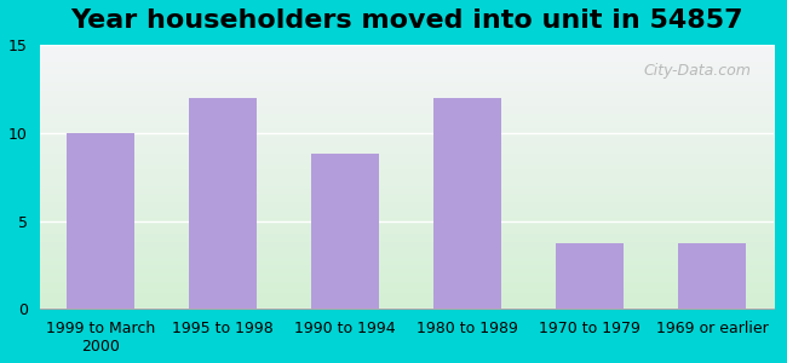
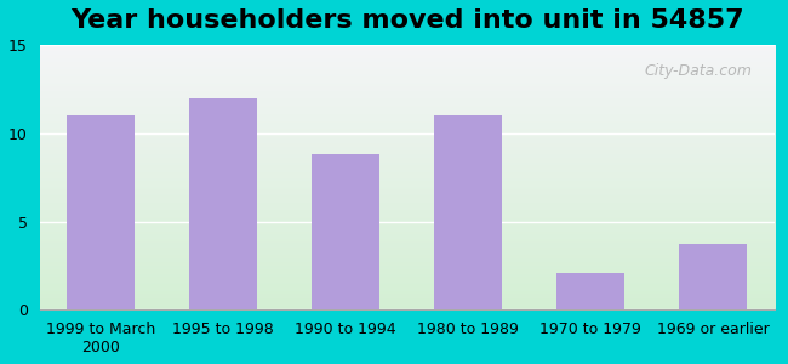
1999 to March 2000: 10.0 -> 11.0
1980 to 1989: 12.0 -> 11.0
1970 to 1979: 3.7 -> 2.1
